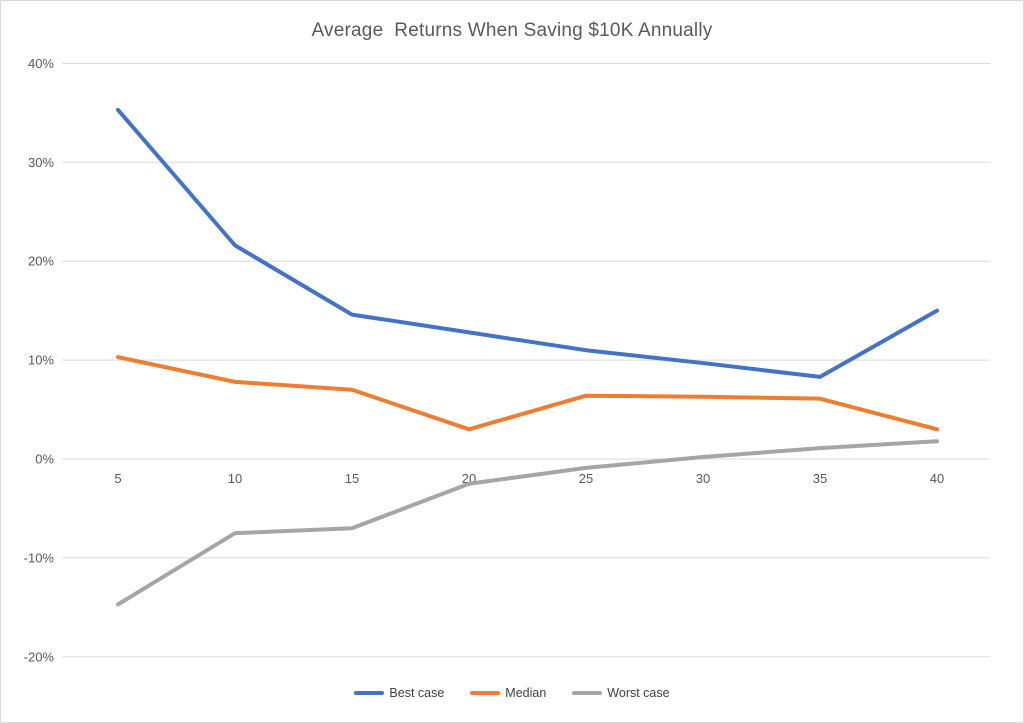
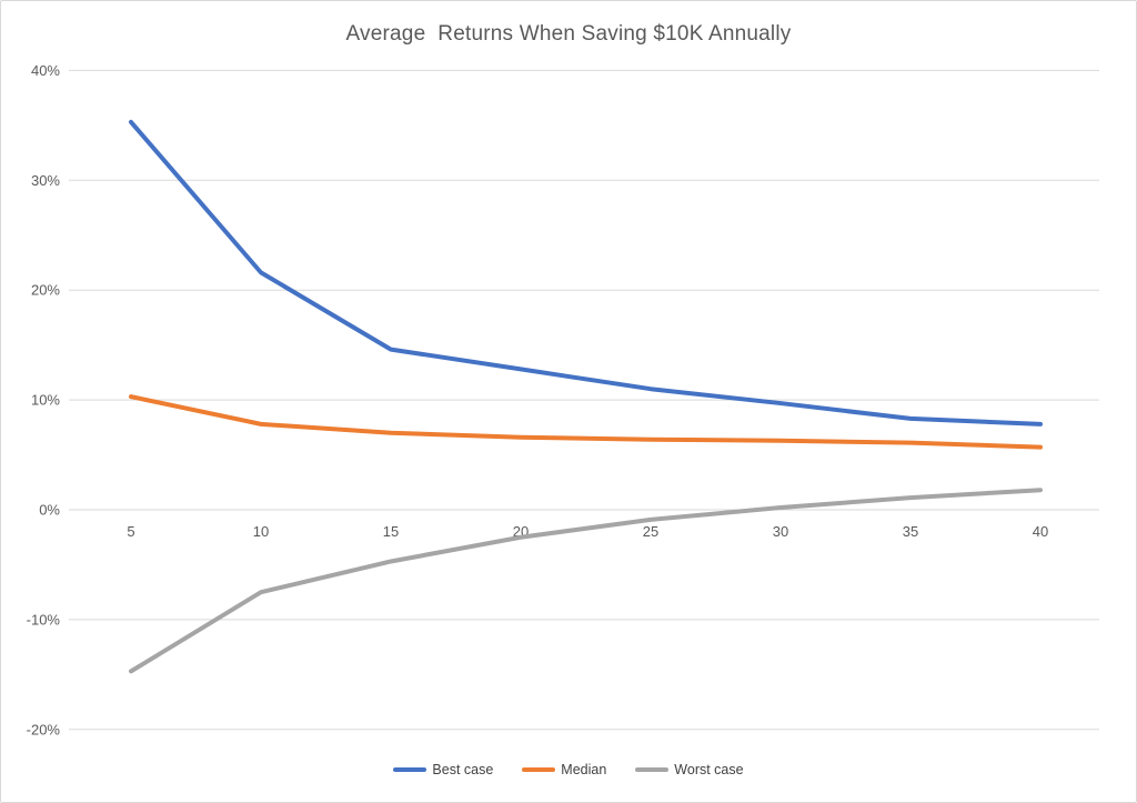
Worst case/15: -7% -> -5%
Median/20: 3% -> 7%
Best case/40: 15% -> 8%
Median/40: 3% -> 6%
